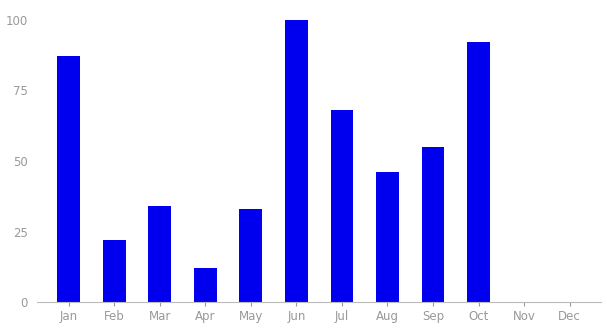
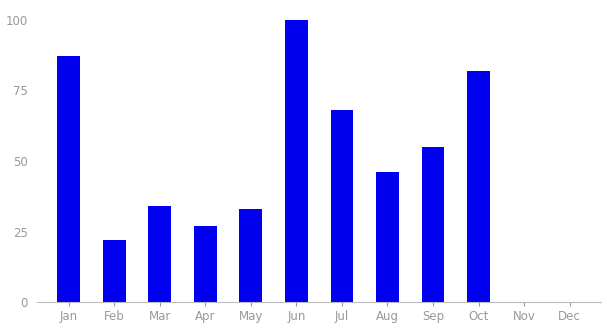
Apr: 12 -> 27
Oct: 92 -> 82
